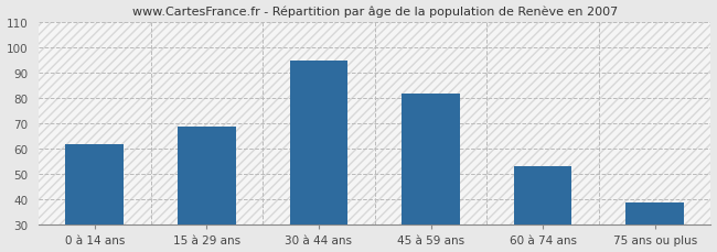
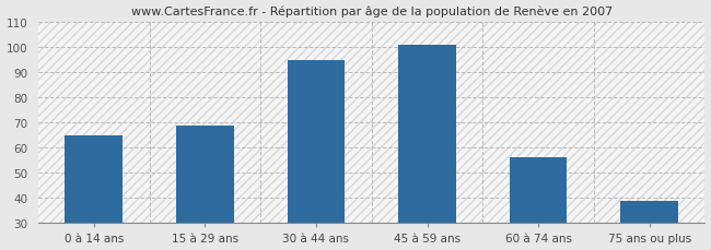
0 à 14 ans: 62 -> 65
45 à 59 ans: 82 -> 101
60 à 74 ans: 53 -> 56
